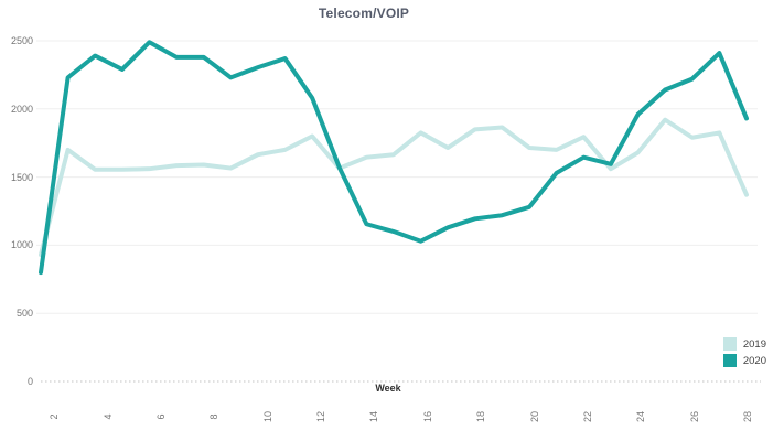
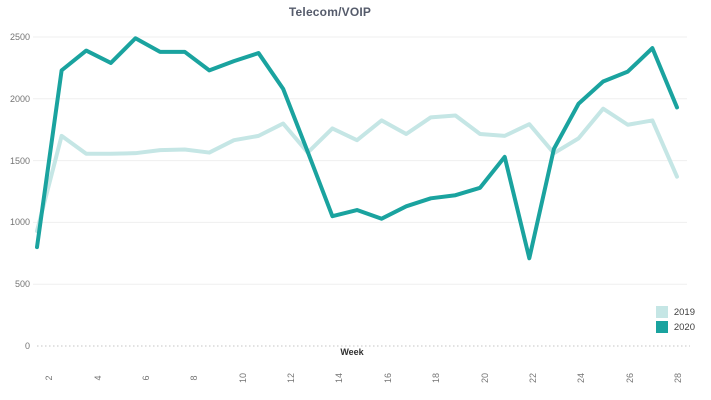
2019/14: 1640 -> 1760
2020/14: 1160 -> 1050
2020/22: 1640 -> 710
